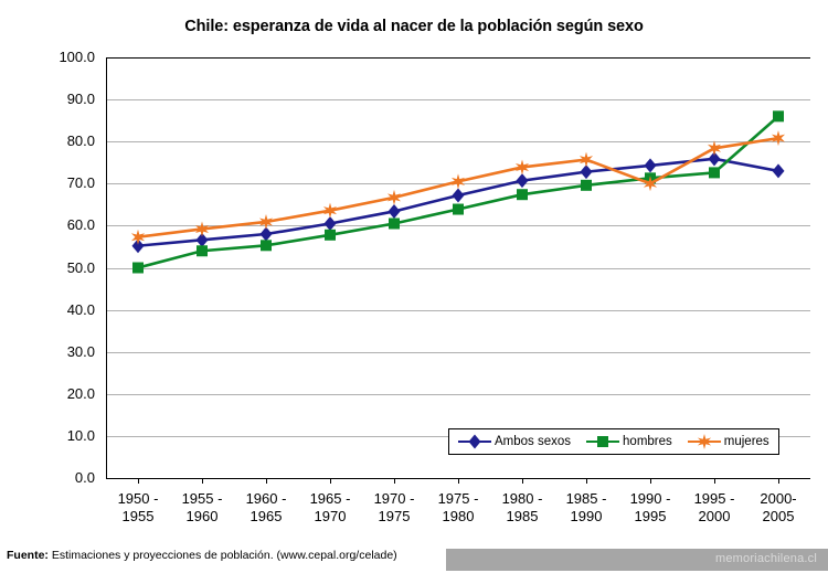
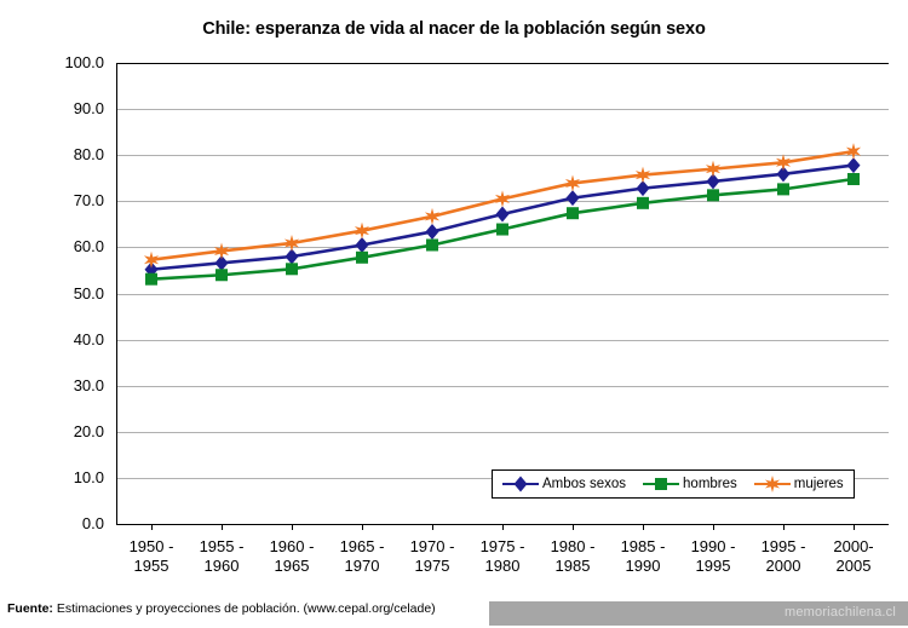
hombres/1950 - 1955: 50 -> 53
mujeres/1990 - 1995: 70 -> 77
Ambos sexos/2000- 2005: 73 -> 78
hombres/2000- 2005: 86 -> 75
